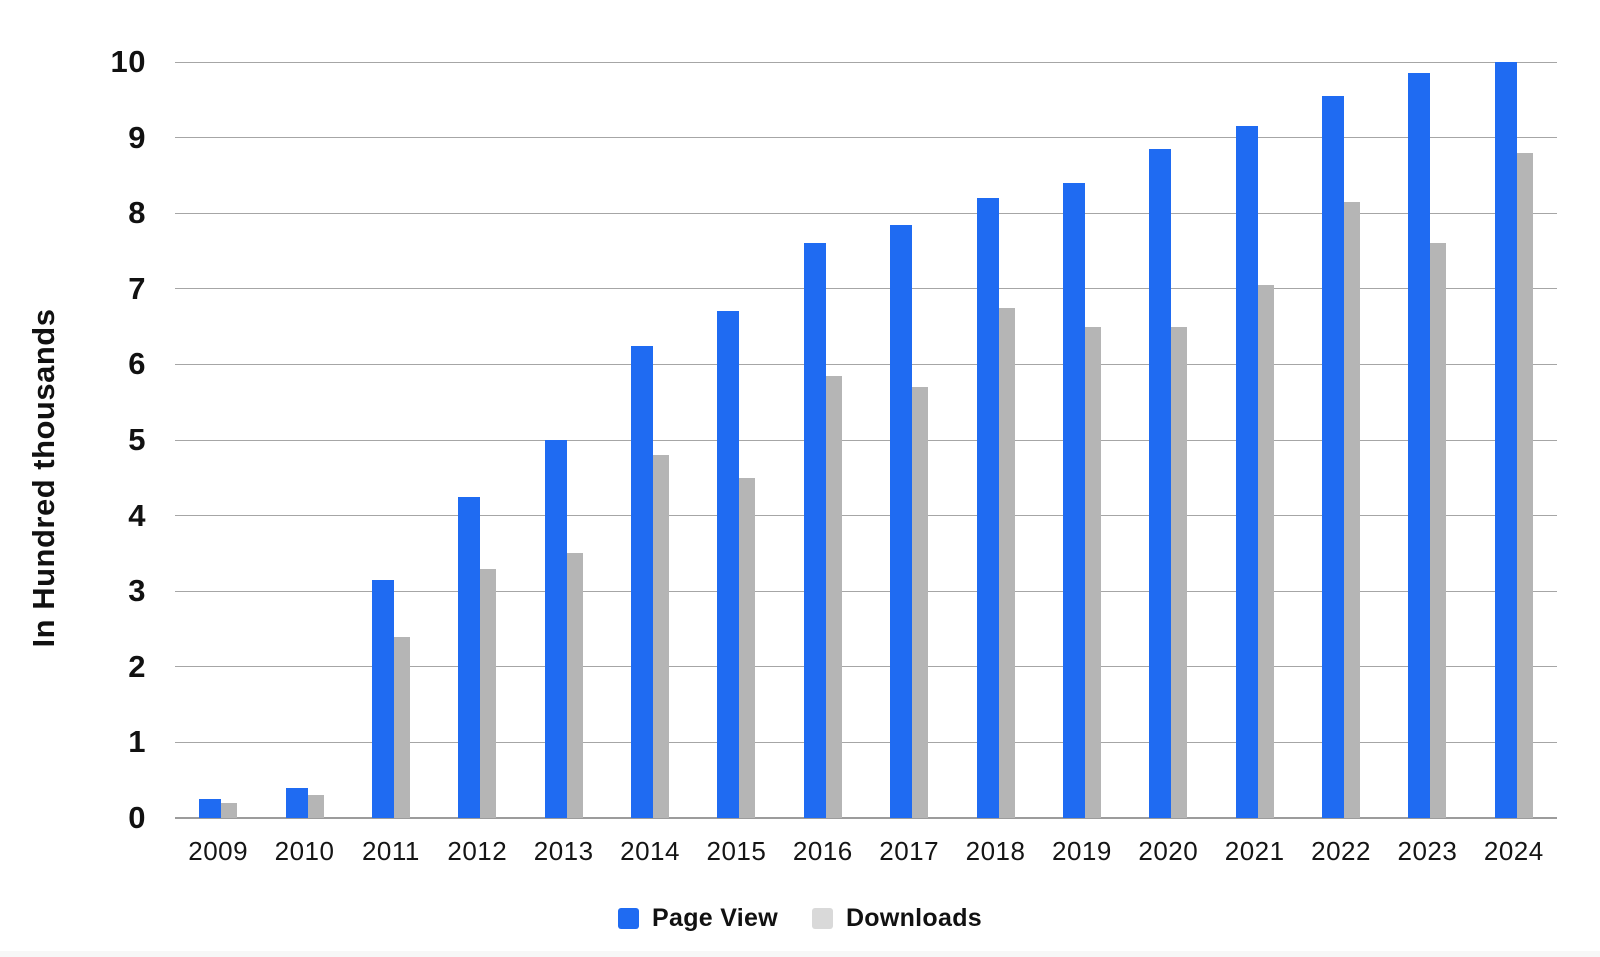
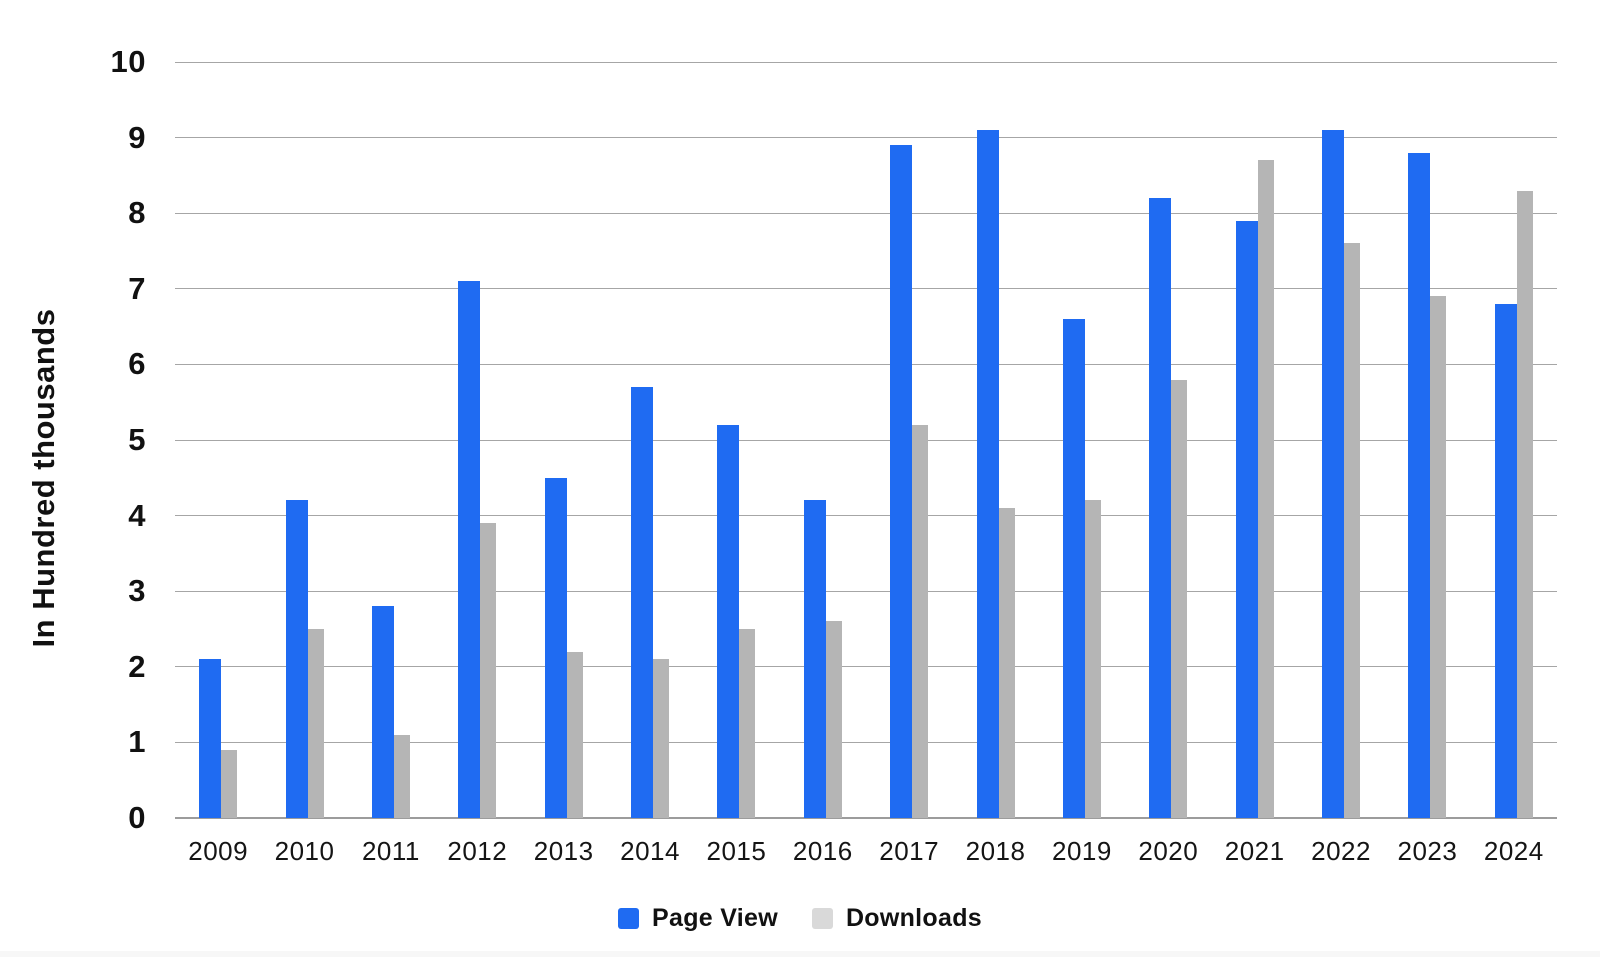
Page View/2009: 0.2 -> 2.1
Downloads/2009: 0.2 -> 0.9
Page View/2010: 0.4 -> 4.2
Downloads/2010: 0.3 -> 2.5
Page View/2011: 3.1 -> 2.8
Downloads/2011: 2.4 -> 1.1
Page View/2012: 4.2 -> 7.1
Downloads/2012: 3.3 -> 3.9
Page View/2013: 5.0 -> 4.5
Downloads/2013: 3.5 -> 2.2
Page View/2014: 6.2 -> 5.7
Downloads/2014: 4.8 -> 2.1
Page View/2015: 6.7 -> 5.2
Downloads/2015: 4.5 -> 2.5
Page View/2016: 7.6 -> 4.2
Downloads/2016: 5.8 -> 2.6
Page View/2017: 7.8 -> 8.9
Downloads/2017: 5.7 -> 5.2
Page View/2018: 8.2 -> 9.1
Downloads/2018: 6.8 -> 4.1
Page View/2019: 8.4 -> 6.6
Downloads/2019: 6.5 -> 4.2
Page View/2020: 8.8 -> 8.2
Downloads/2020: 6.5 -> 5.8
Page View/2021: 9.2 -> 7.9
Downloads/2021: 7.0 -> 8.7
Page View/2022: 9.6 -> 9.1
Downloads/2022: 8.2 -> 7.6
Page View/2023: 9.8 -> 8.8
Downloads/2023: 7.6 -> 6.9
Page View/2024: 10.0 -> 6.8
Downloads/2024: 8.8 -> 8.3
